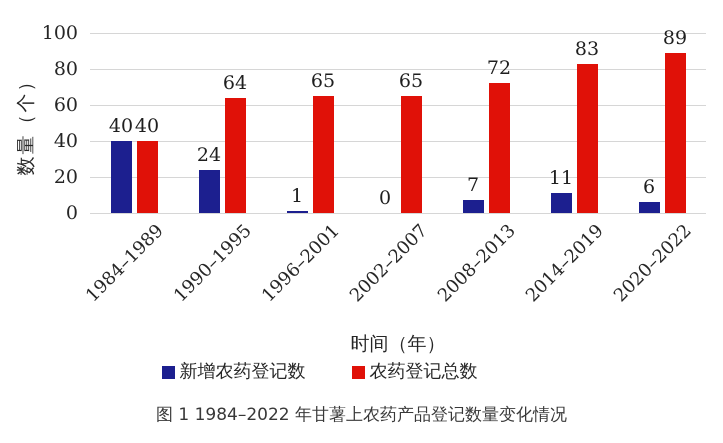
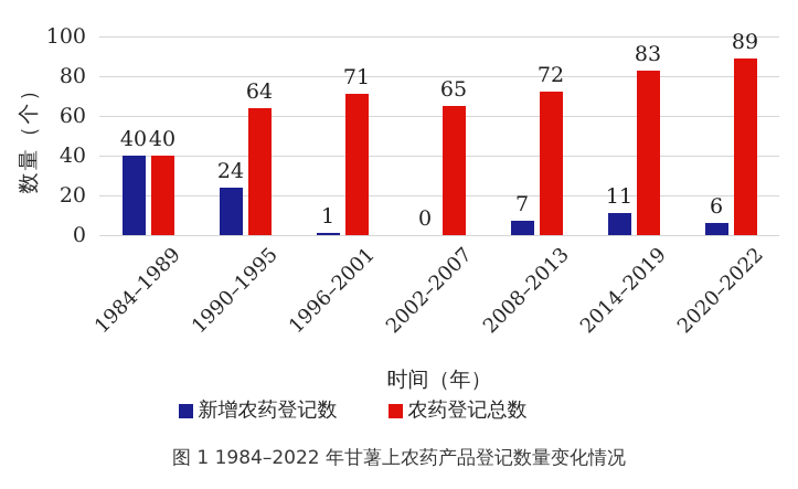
农药登记总数/1996–2001: 65 -> 71
